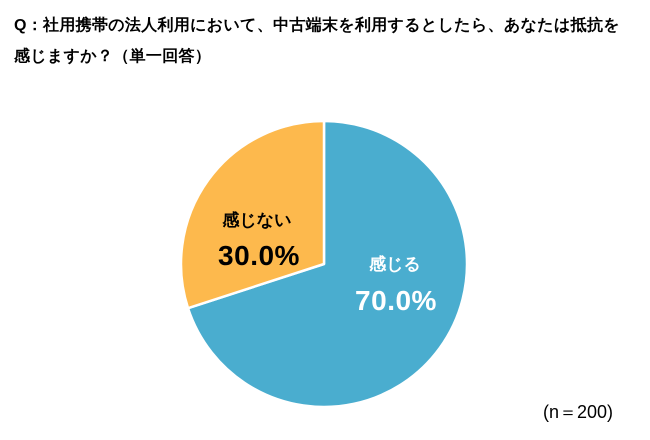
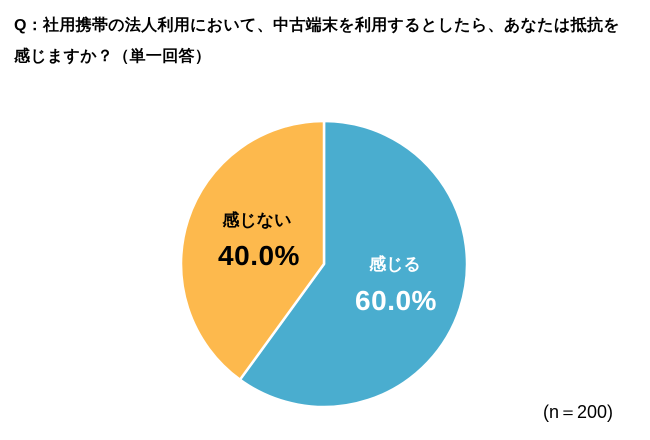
感じる: 70.0% -> 60.0%
感じない: 30.0% -> 40.0%
